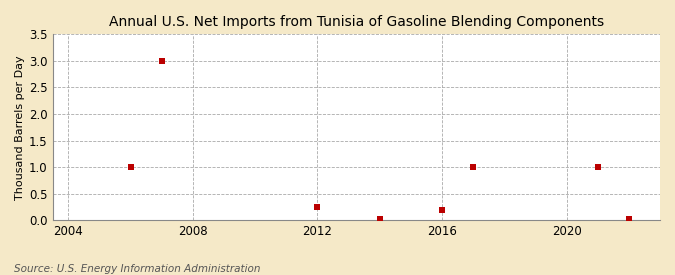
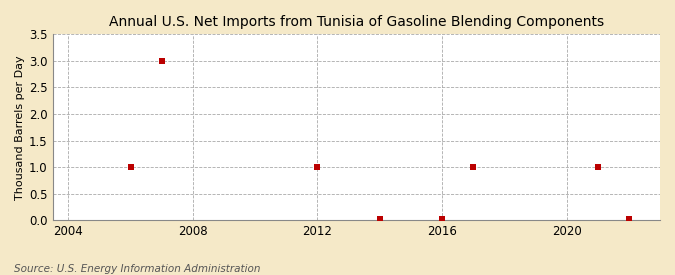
2012: 0.24 -> 1.00
2016: 0.20 -> 0.03
